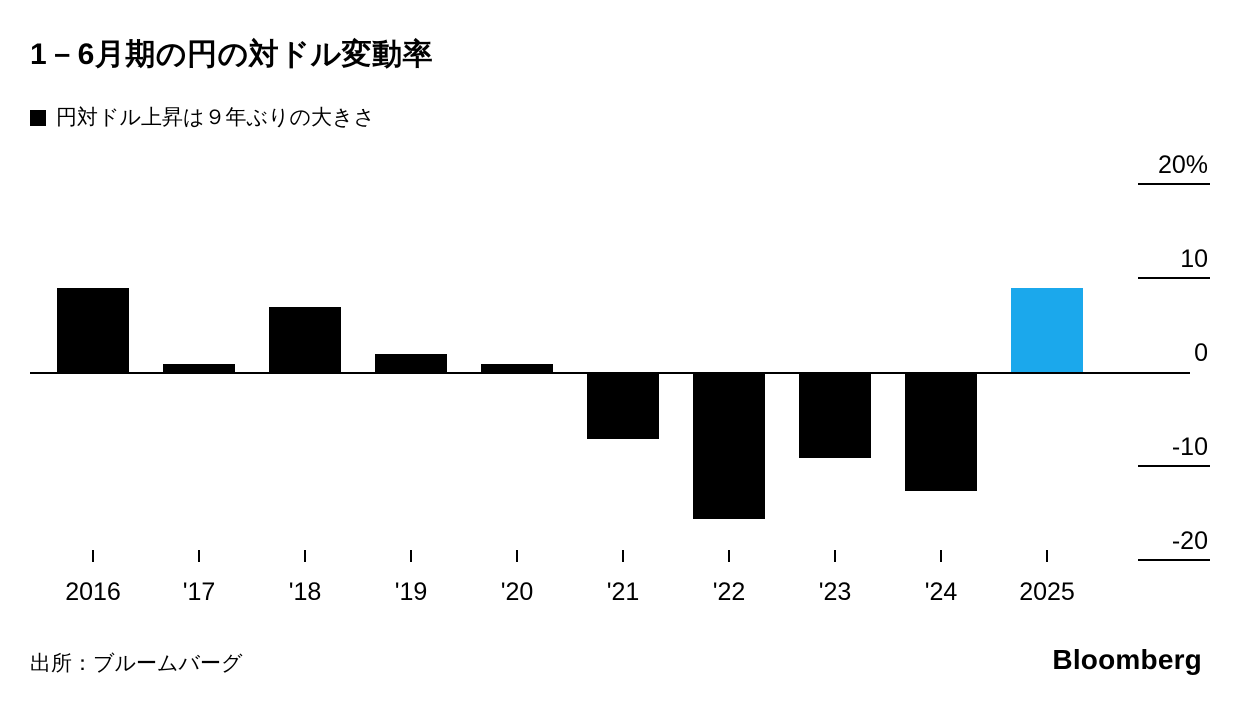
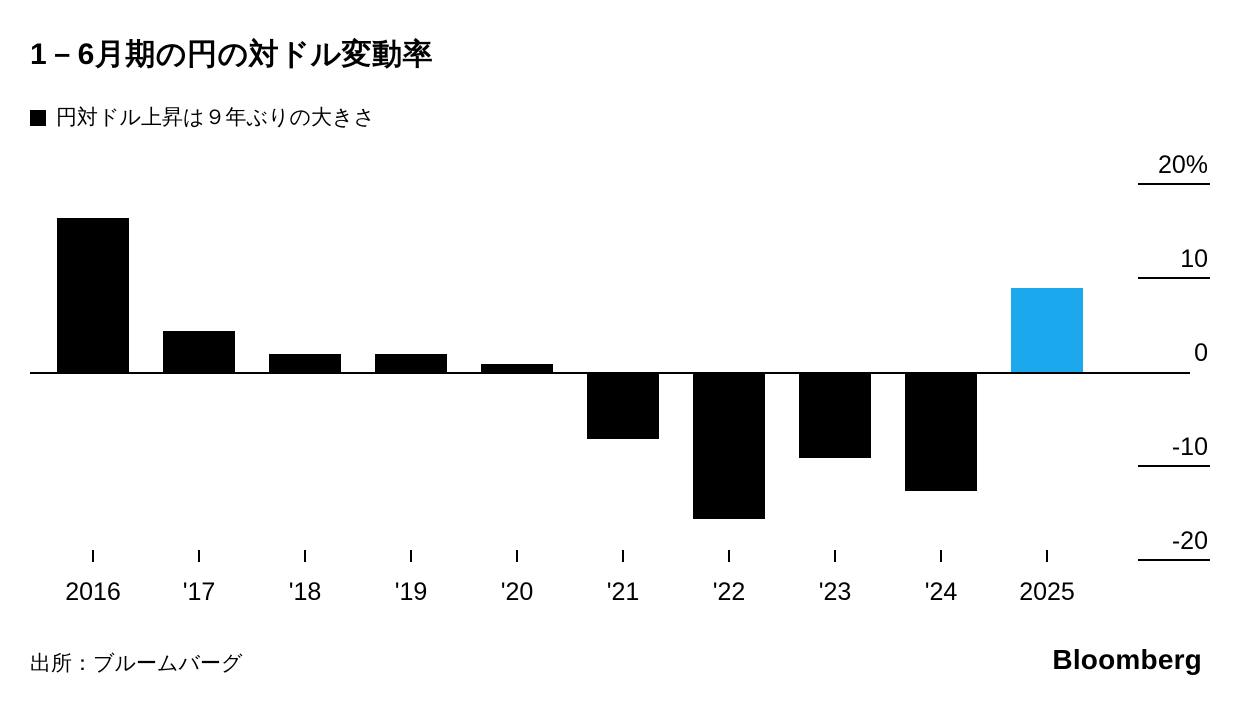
2016: 9% -> 16%
'17: 1% -> 4%
'18: 7% -> 2%
